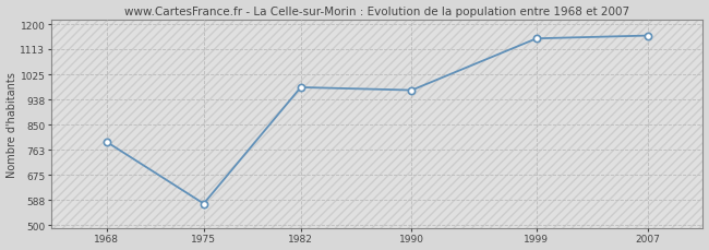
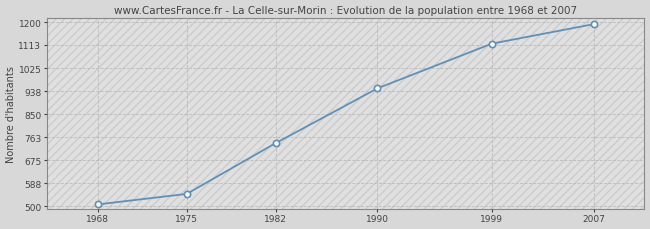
1968: 790 -> 507
1975: 575 -> 547
1982: 980 -> 740
1990: 970 -> 948
1999: 1150 -> 1118
2007: 1160 -> 1192
